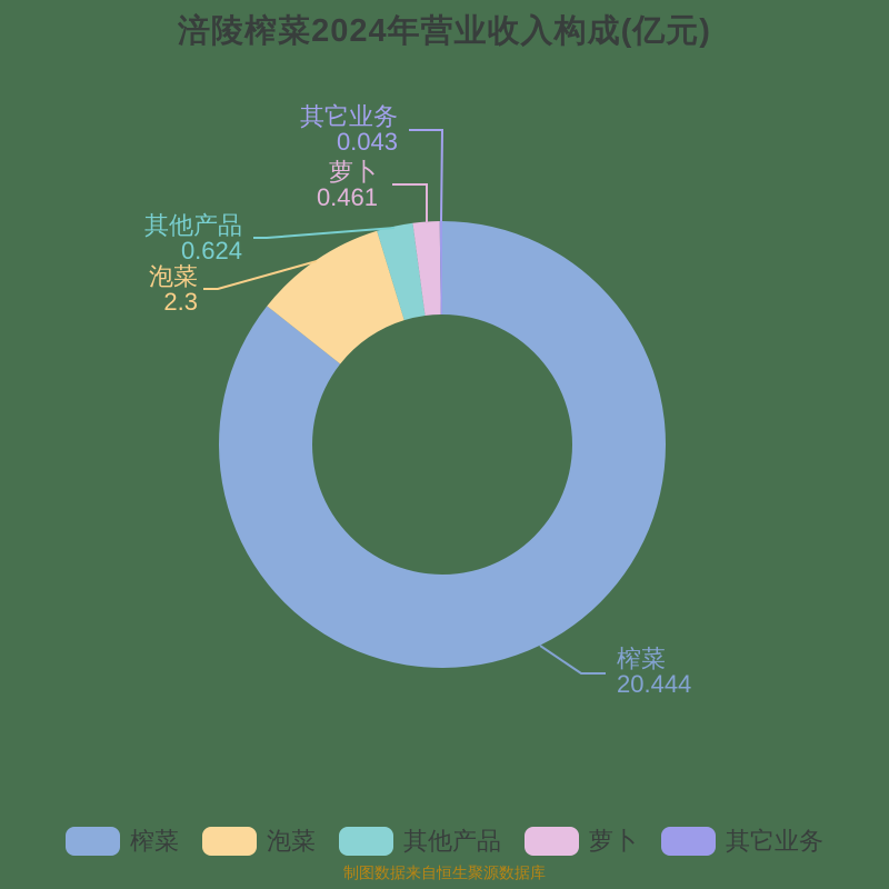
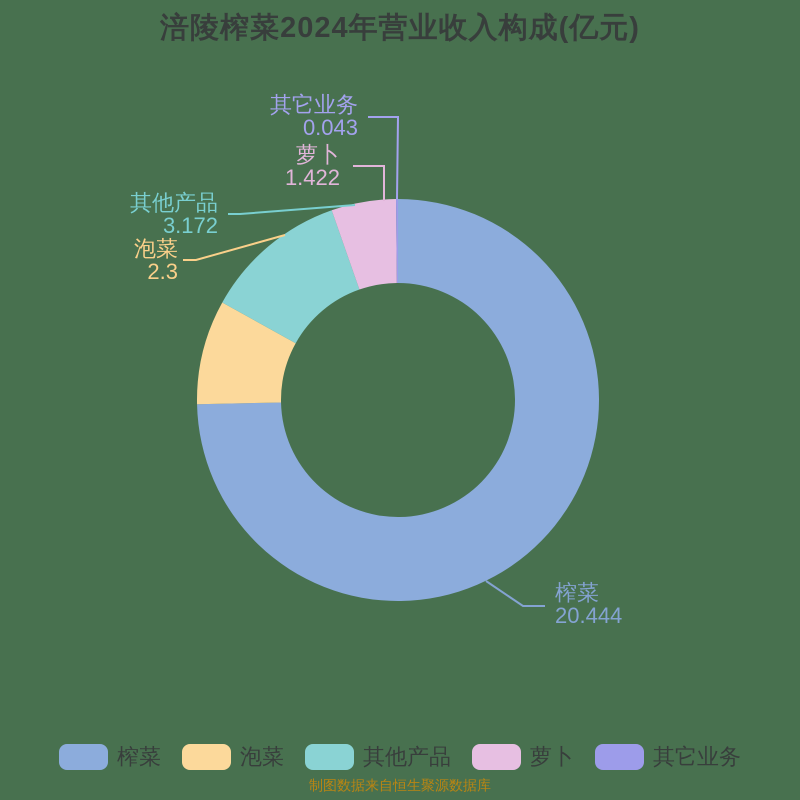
其他产品: 0.624 -> 3.172
萝卜: 0.461 -> 1.422
